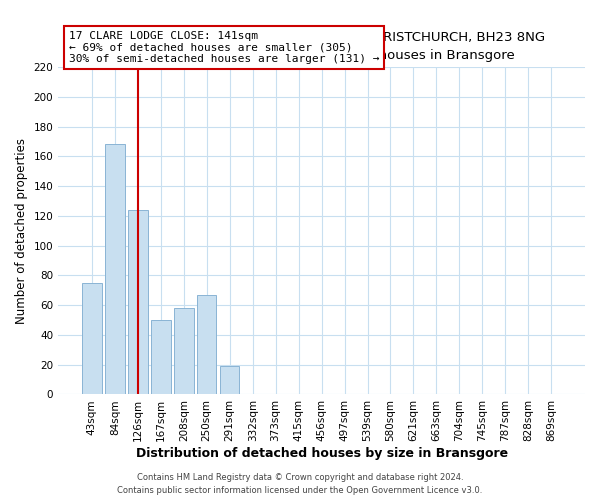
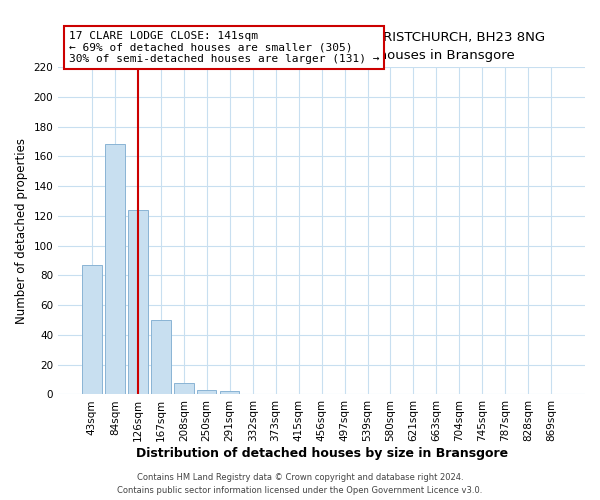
43sqm: 75 -> 87
208sqm: 58 -> 8
250sqm: 67 -> 3
291sqm: 19 -> 2
